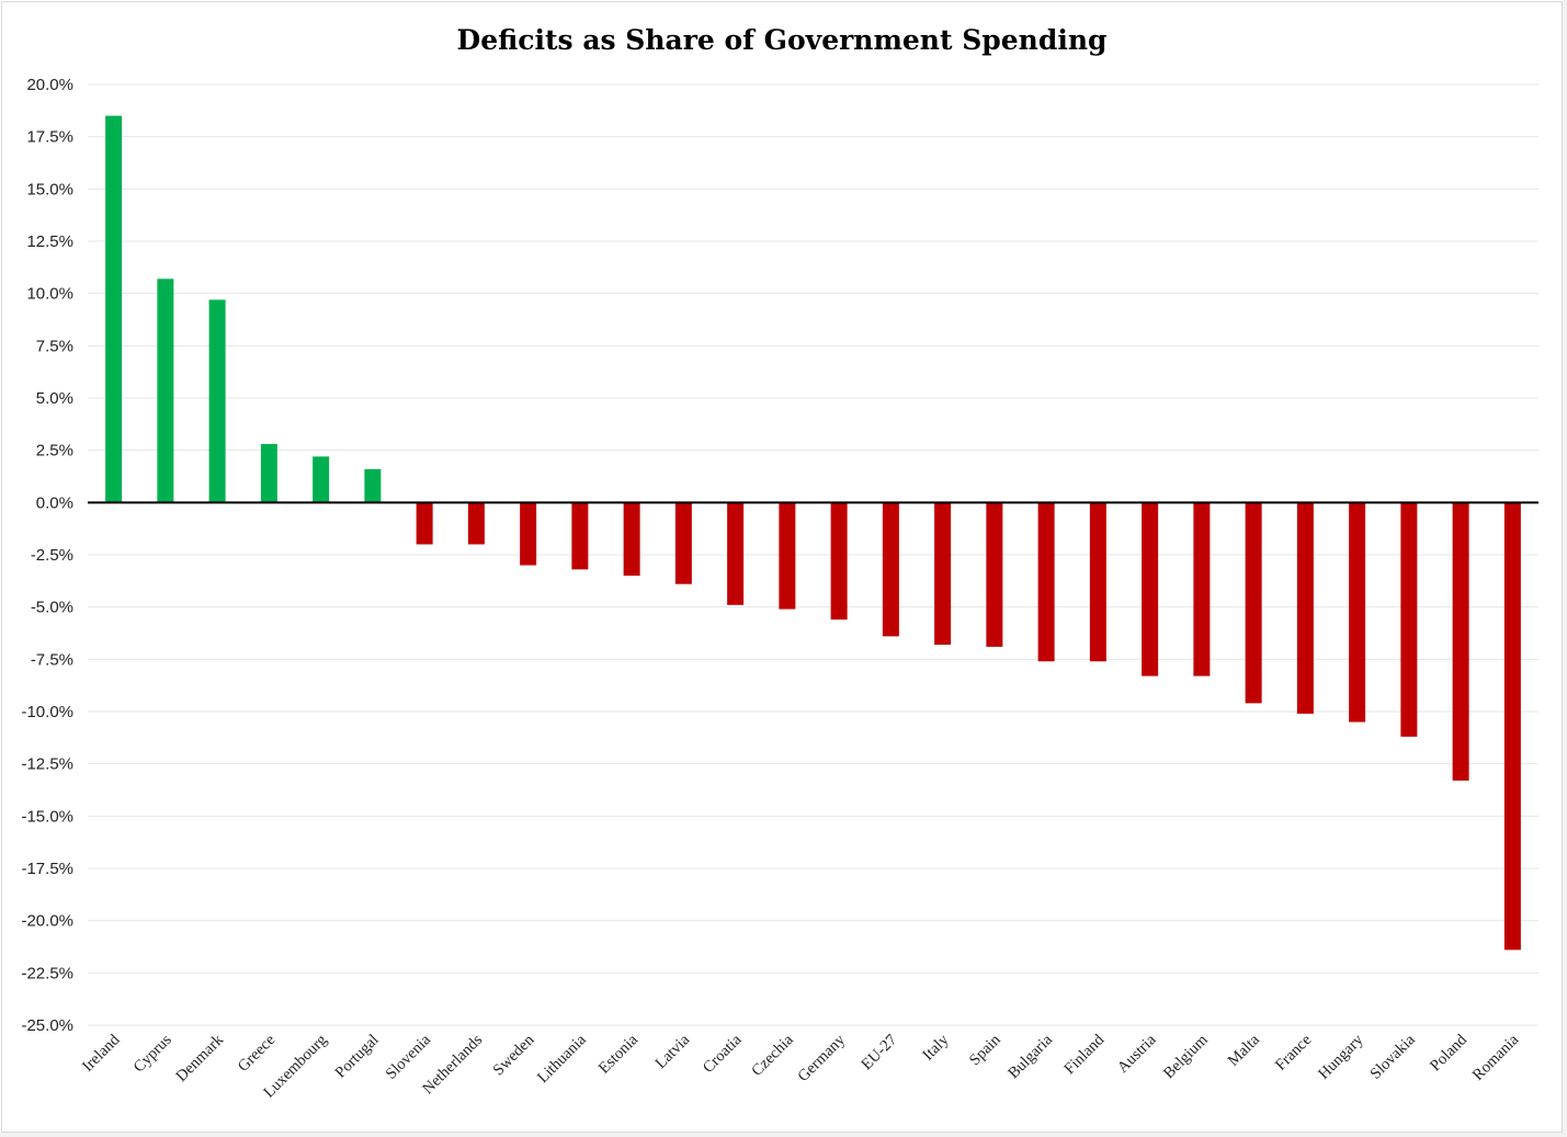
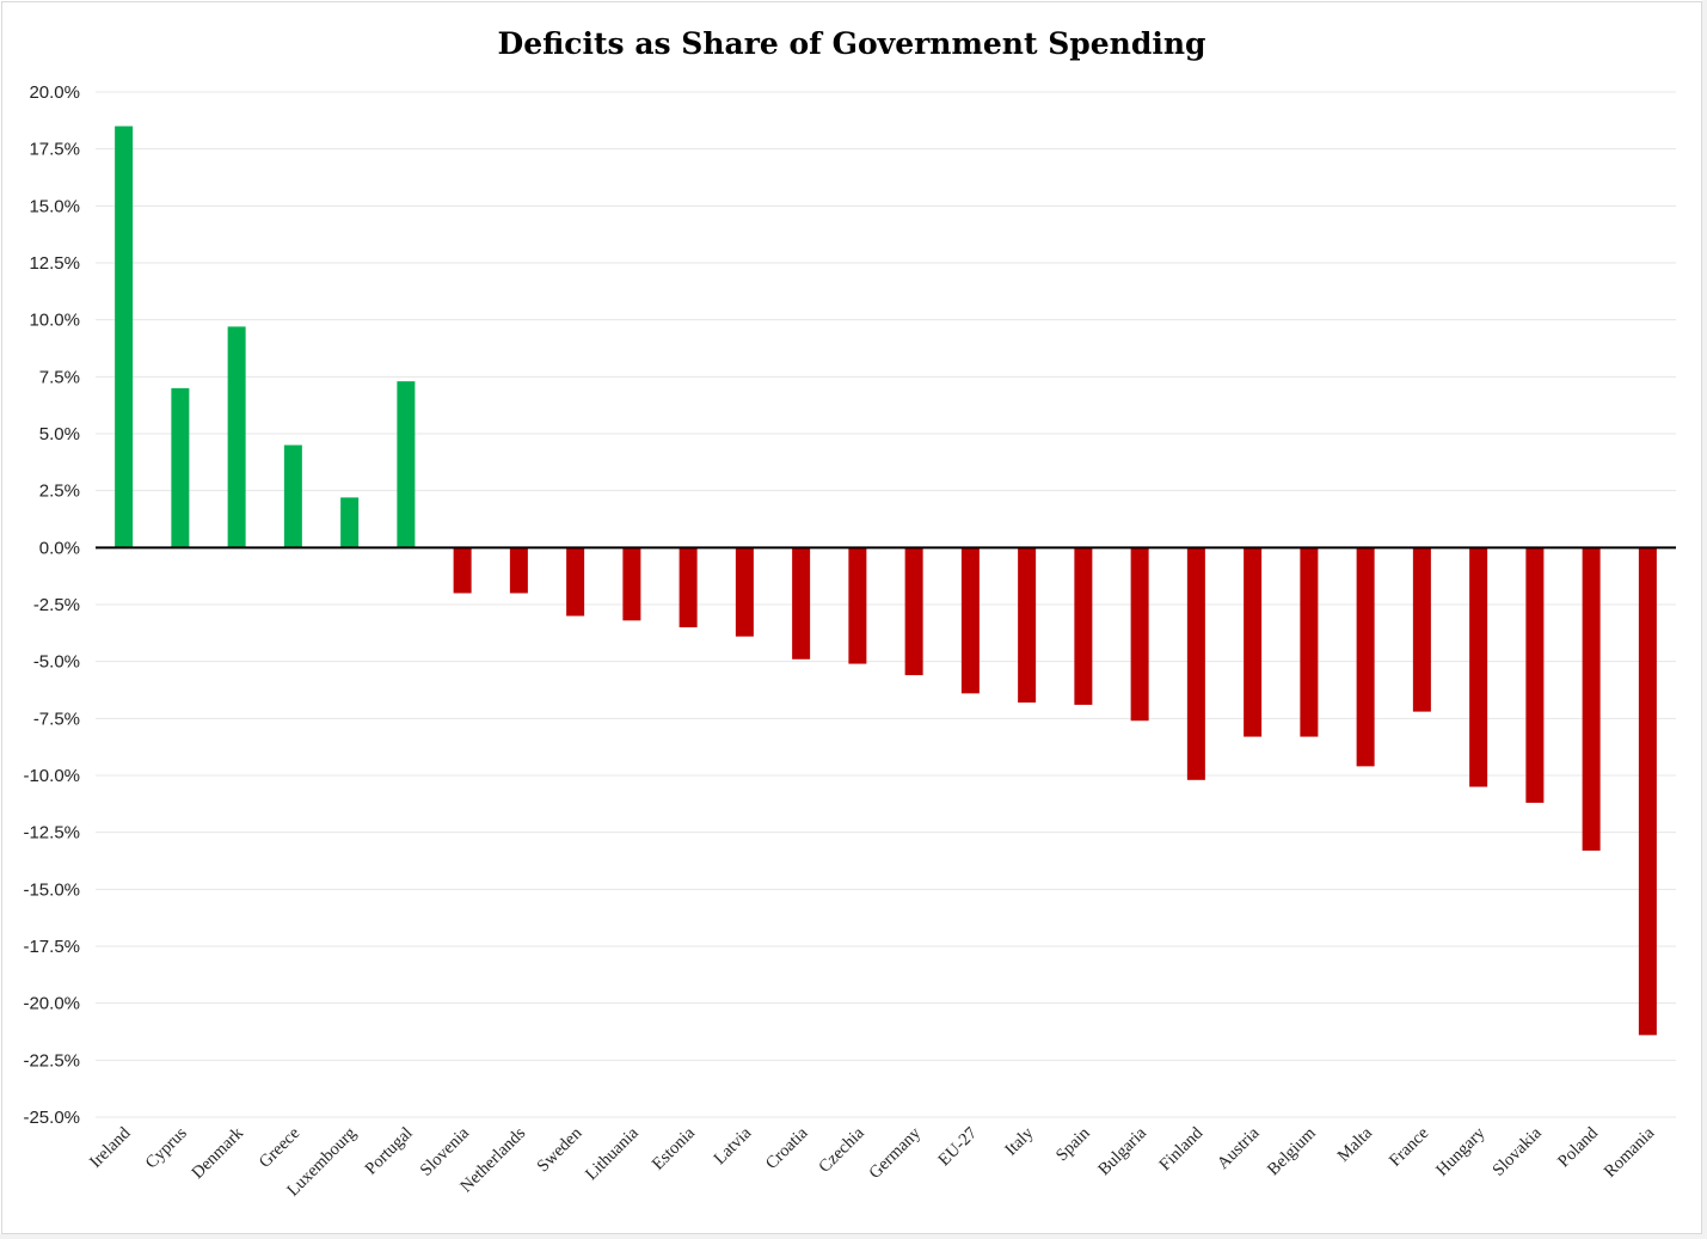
Cyprus: 10.7% -> 7.0%
Greece: 2.8% -> 4.5%
Portugal: 1.6% -> 7.3%
Finland: -7.6% -> -10.2%
France: -10.1% -> -7.2%
